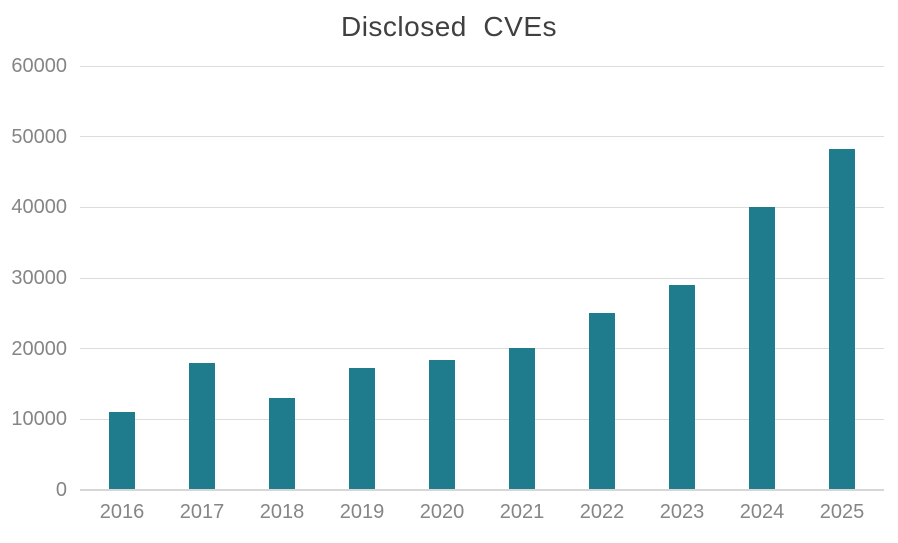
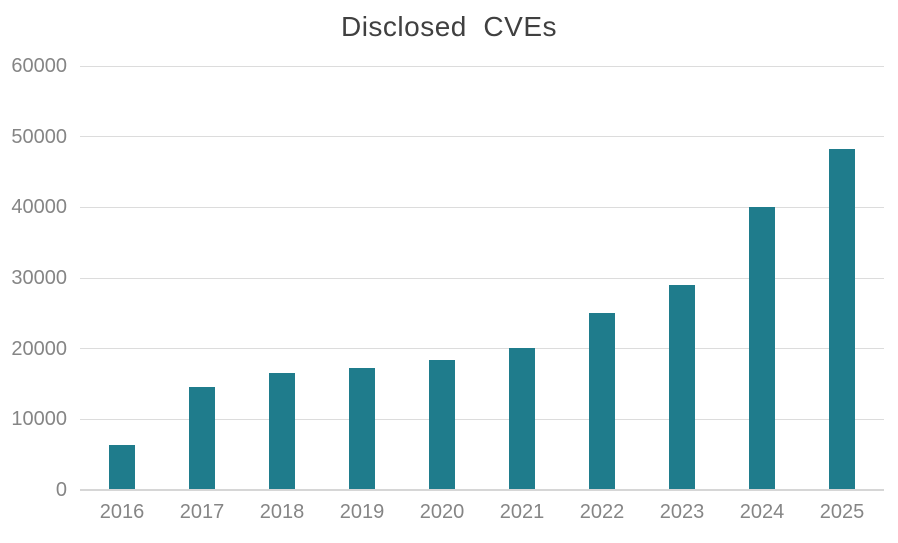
2016: 11000 -> 6000
2017: 18000 -> 15000
2018: 13000 -> 16000
